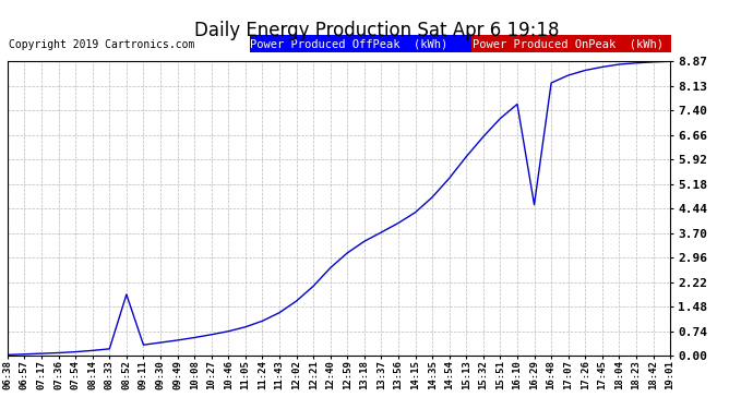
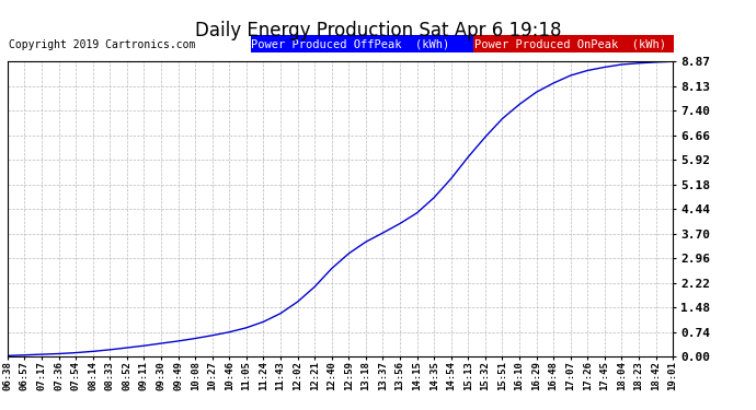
08:52: 1.85 -> 0.27
16:29: 4.55 -> 7.95
